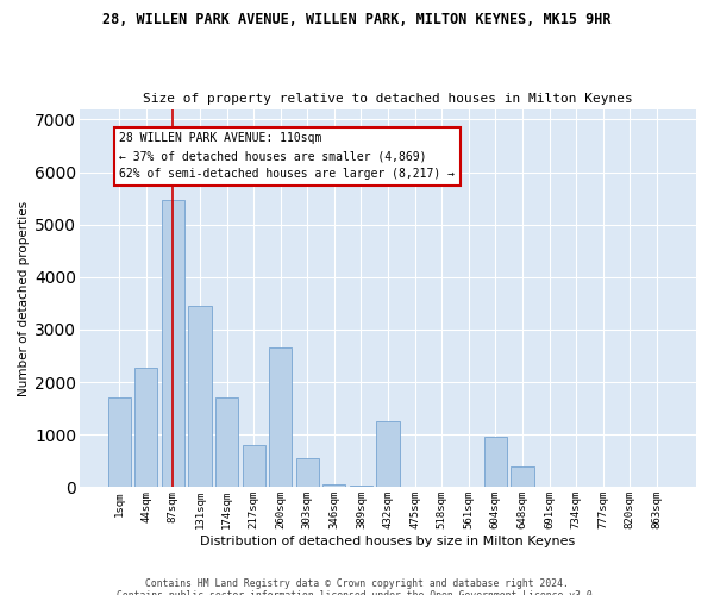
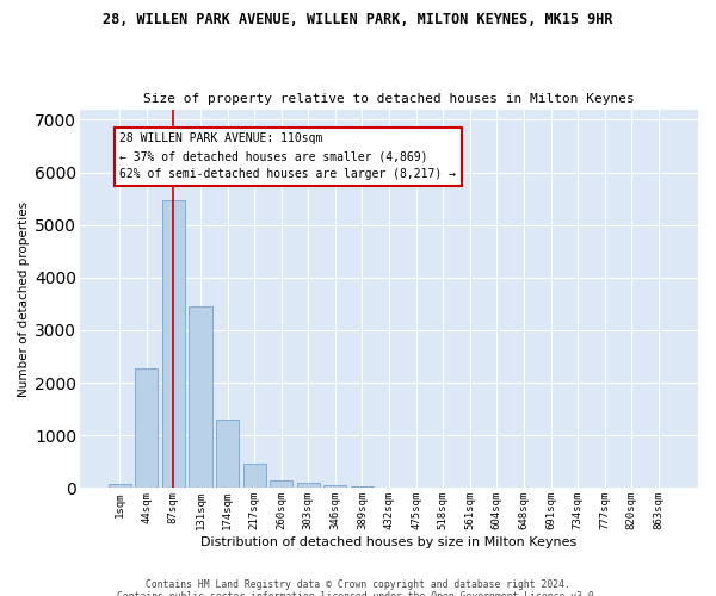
1sqm: 1700 -> 80
174sqm: 1700 -> 1310
217sqm: 800 -> 460
260sqm: 2650 -> 160
303sqm: 550 -> 90
432sqm: 1250 -> 20
604sqm: 950 -> 0
648sqm: 400 -> 0
